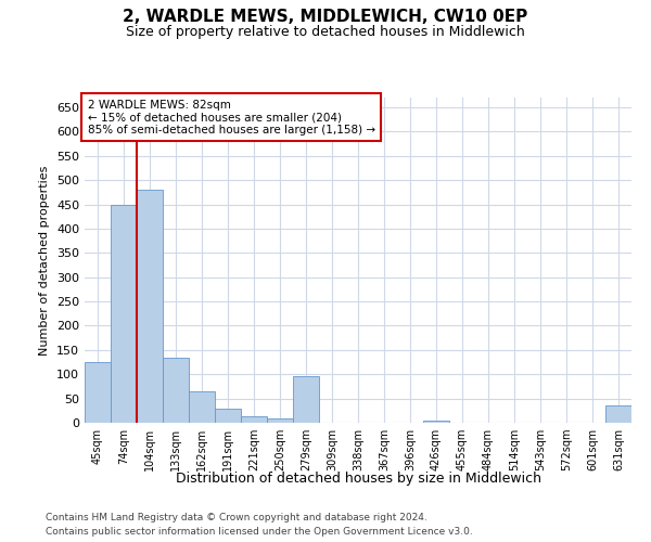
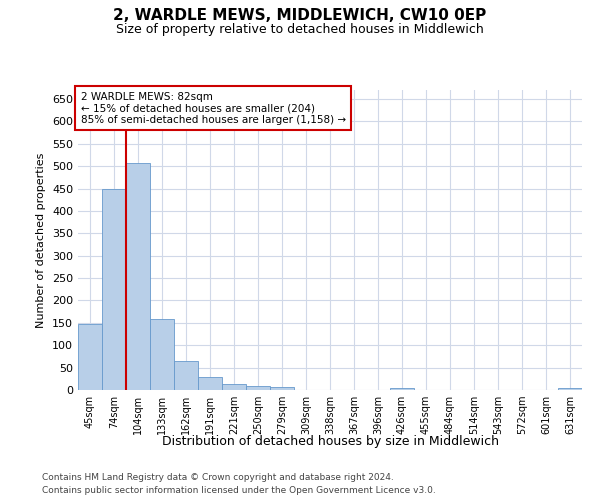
45sqm: 125 -> 148
104sqm: 480 -> 507
133sqm: 135 -> 158
279sqm: 95 -> 6
631sqm: 35 -> 5
